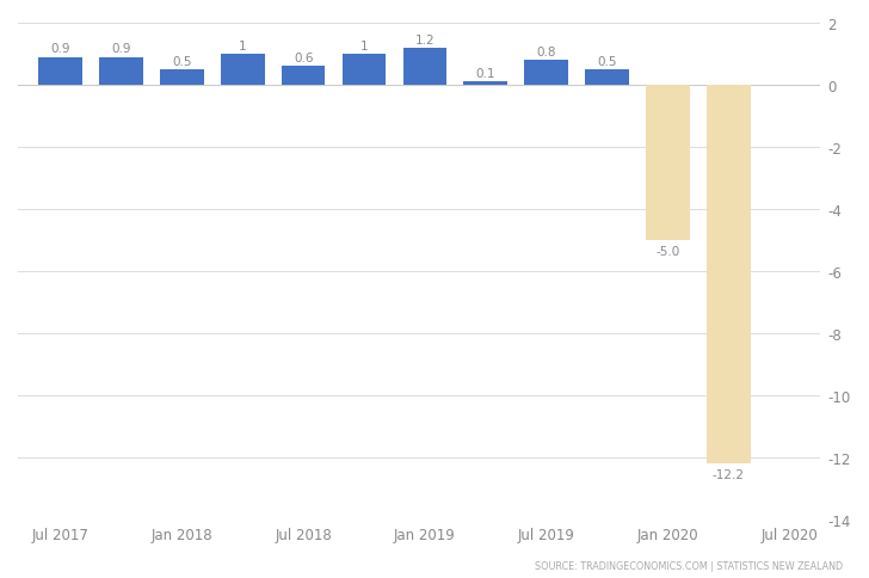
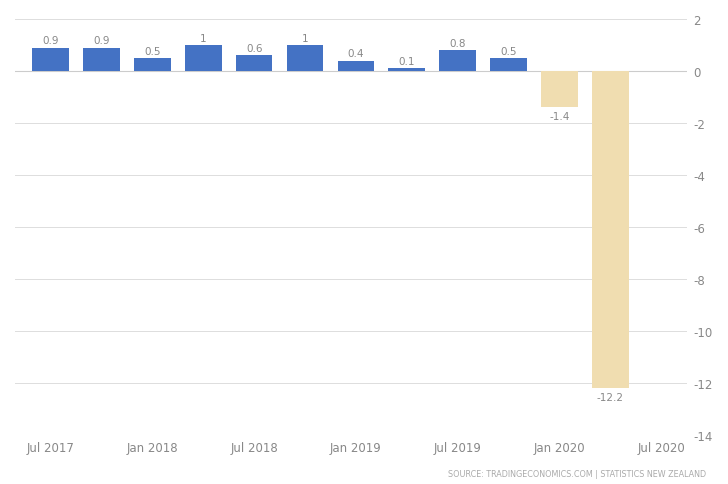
Jan 2019: 1.2 -> 0.4
Jan 2020: -5.0 -> -1.4
